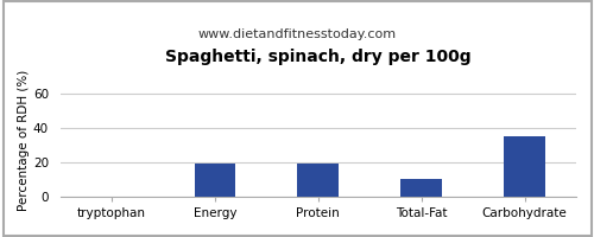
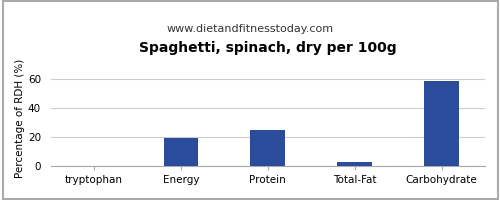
Protein: 19 -> 25
Total-Fat: 10 -> 2
Carbohydrate: 35 -> 58
